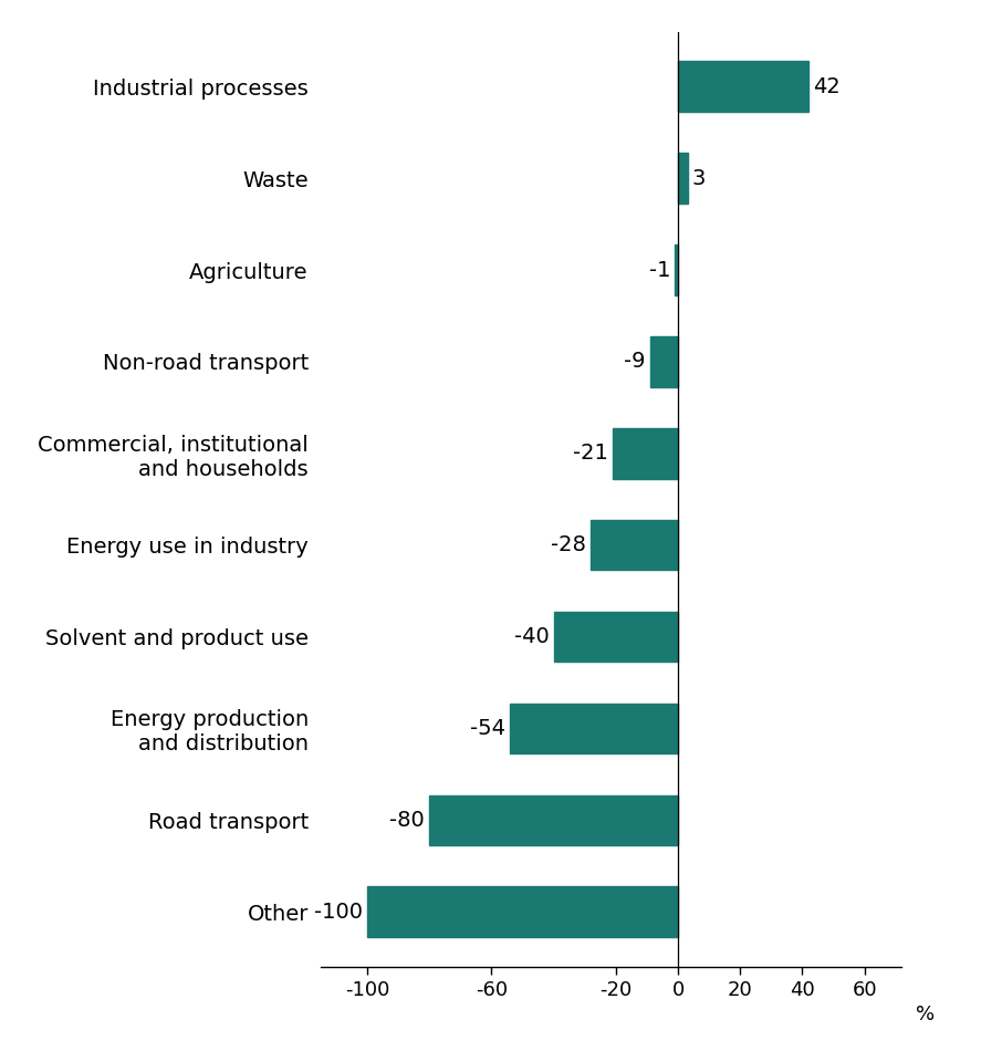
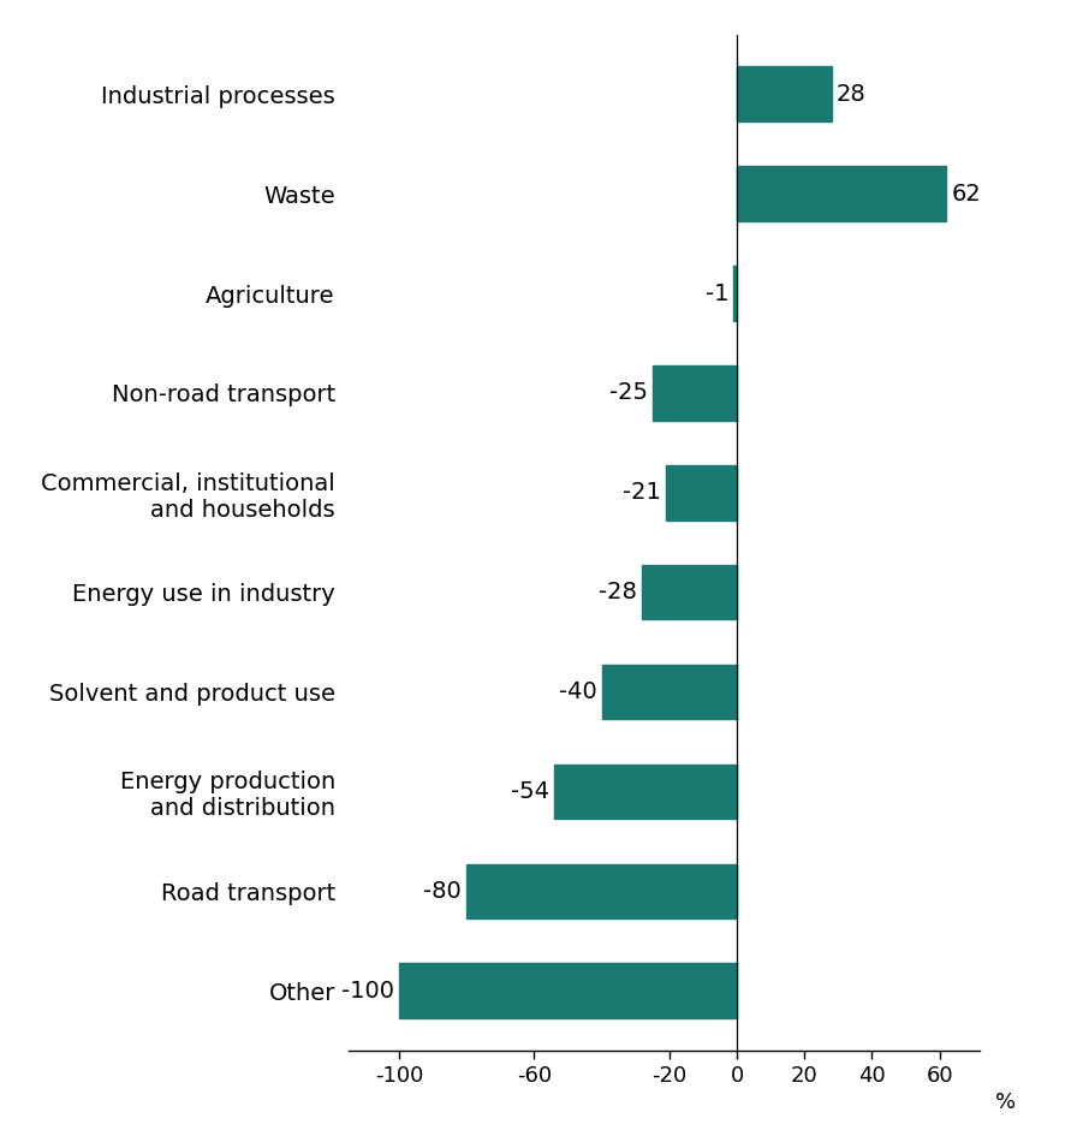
Industrial processes: 42 -> 28
Waste: 3 -> 62
Non-road transport: -9 -> -25
